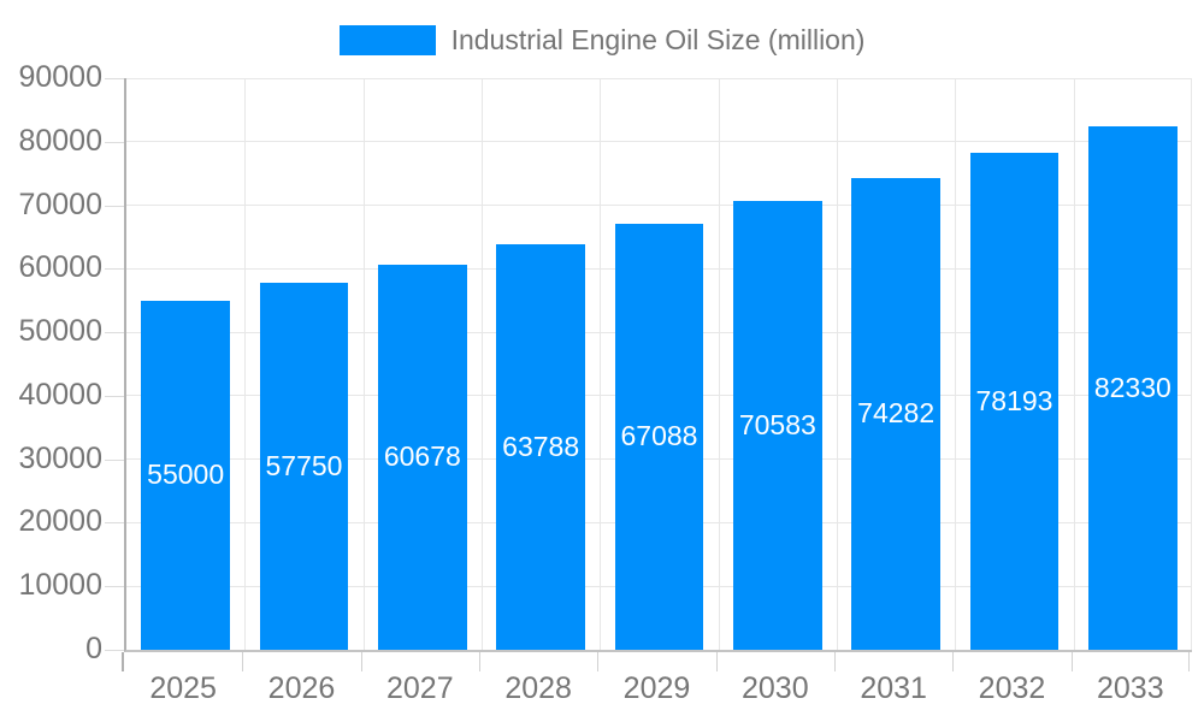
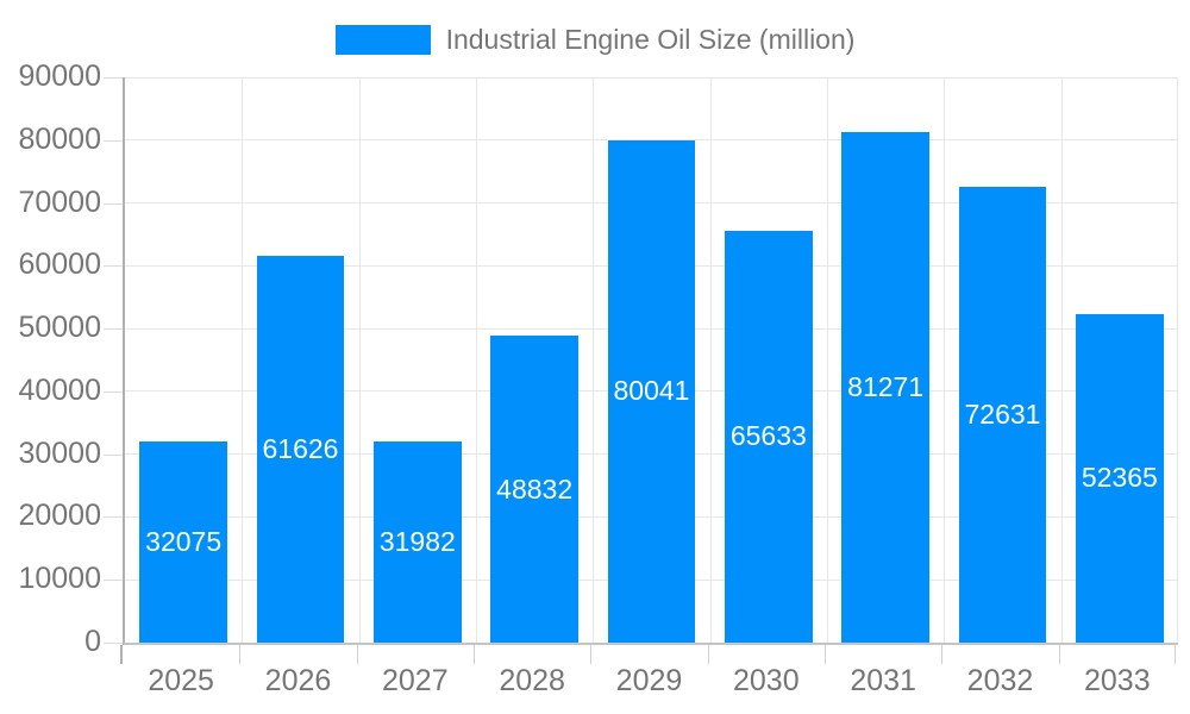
2025: 55000 -> 32075
2026: 57750 -> 61626
2027: 60678 -> 31982
2028: 63788 -> 48832
2029: 67088 -> 80041
2030: 70583 -> 65633
2031: 74282 -> 81271
2032: 78193 -> 72631
2033: 82330 -> 52365
